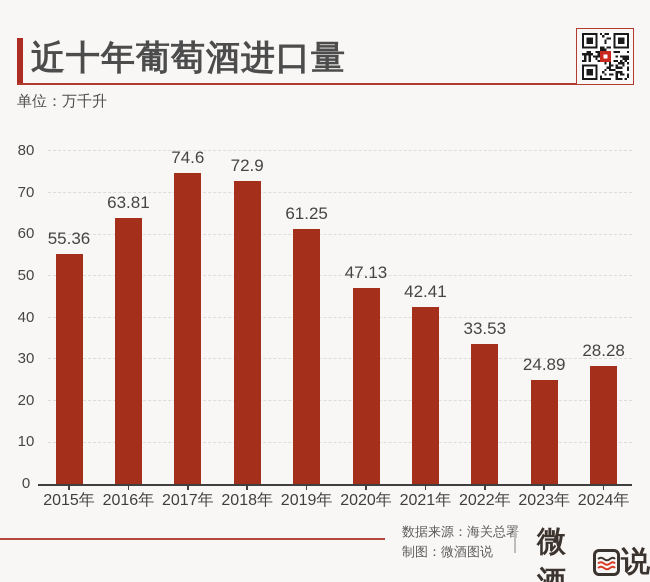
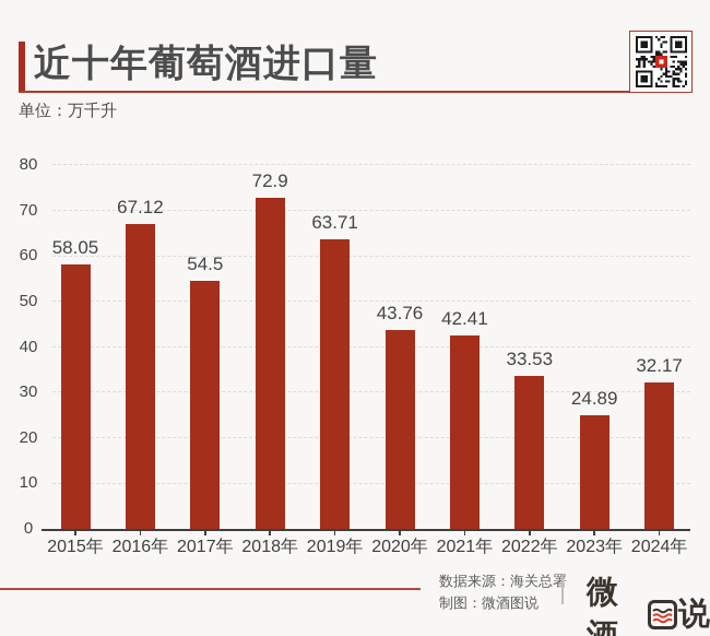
2015年: 55.36 -> 58.05
2016年: 63.81 -> 67.12
2017年: 74.6 -> 54.5
2019年: 61.25 -> 63.71
2020年: 47.13 -> 43.76
2024年: 28.28 -> 32.17
